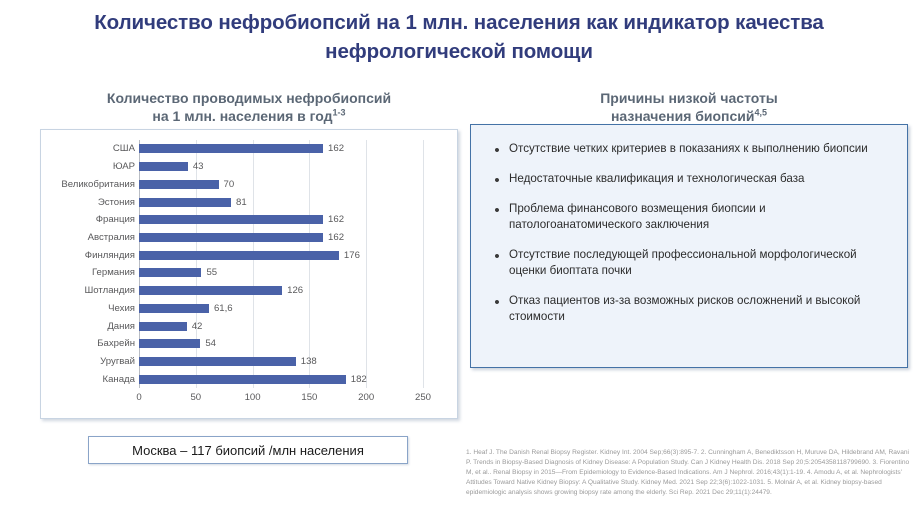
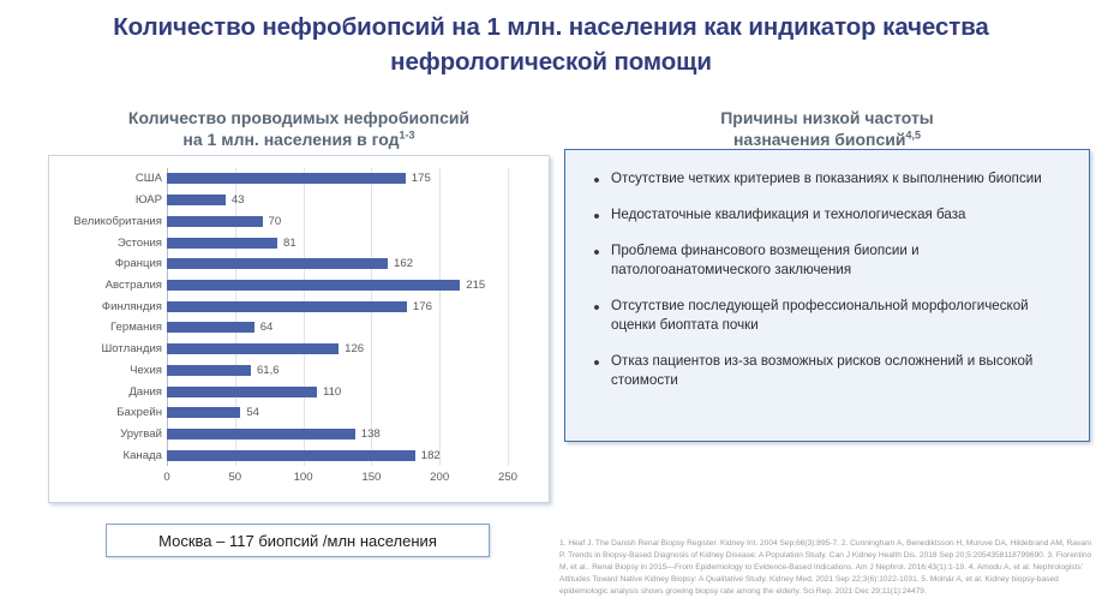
США: 162 -> 175
Австралия: 162 -> 215
Германия: 55 -> 64
Дания: 42 -> 110
